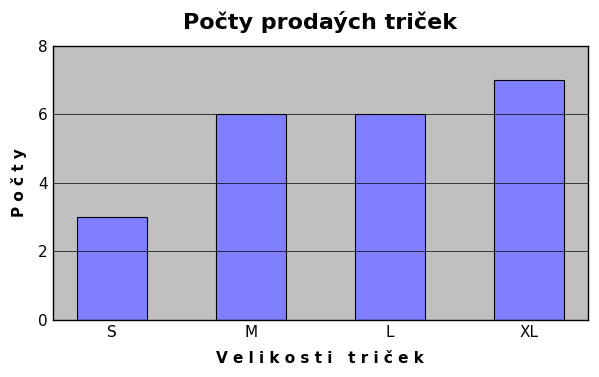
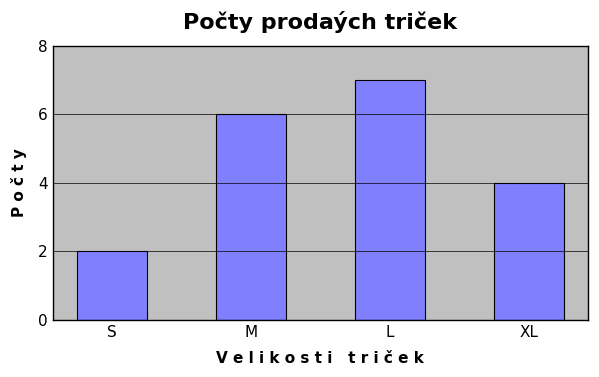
S: 3 -> 2
L: 6 -> 7
XL: 7 -> 4
